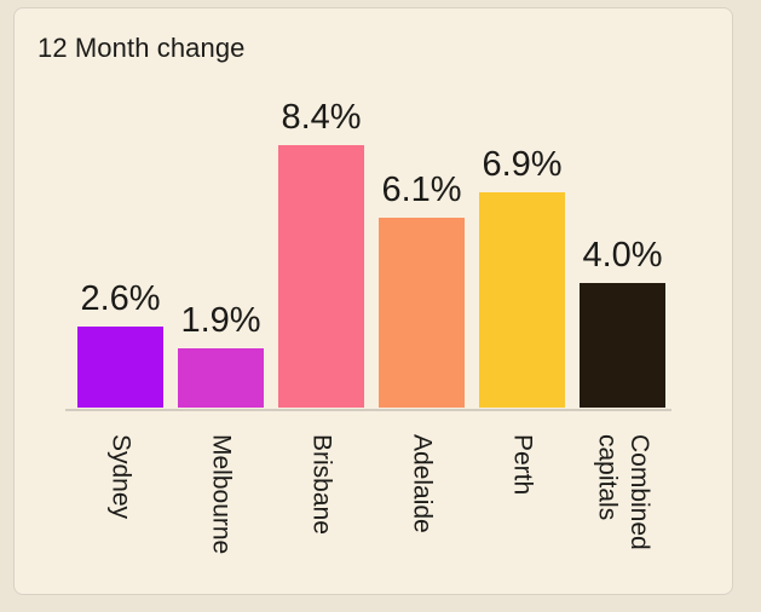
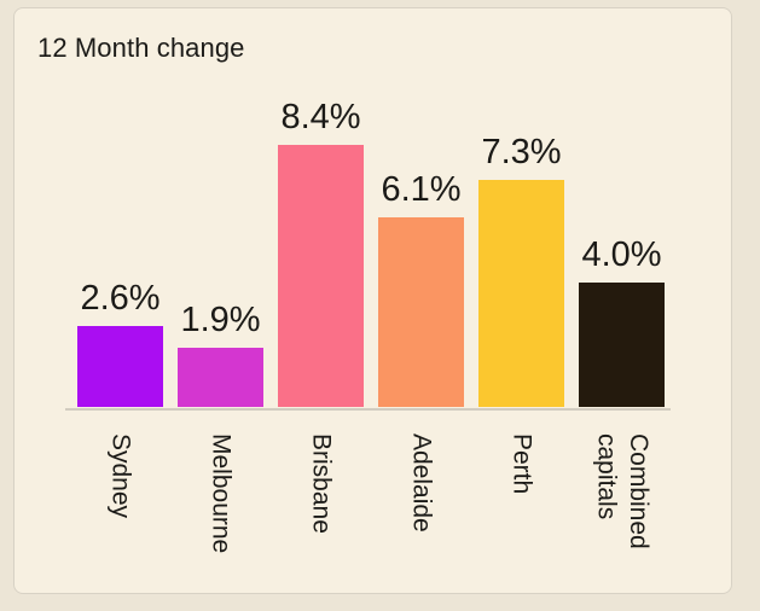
Perth: 6.9% -> 7.3%
